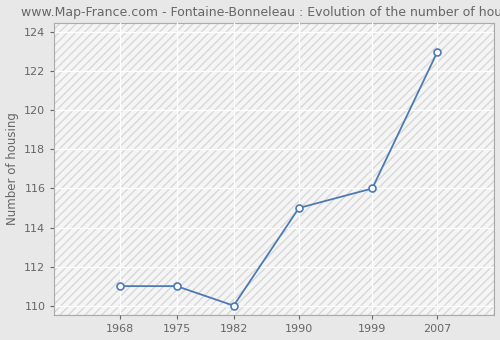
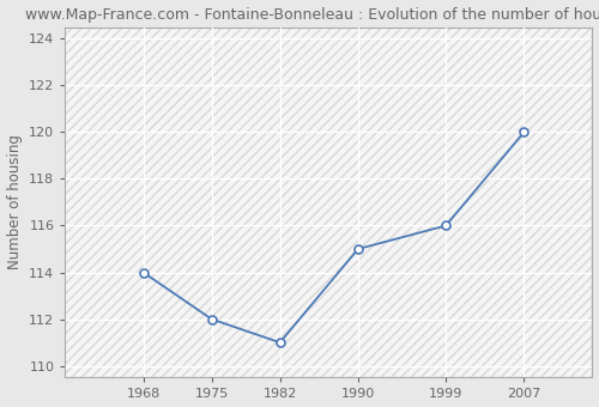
1968: 111 -> 114
1975: 111 -> 112
1982: 110 -> 111
2007: 123 -> 120
